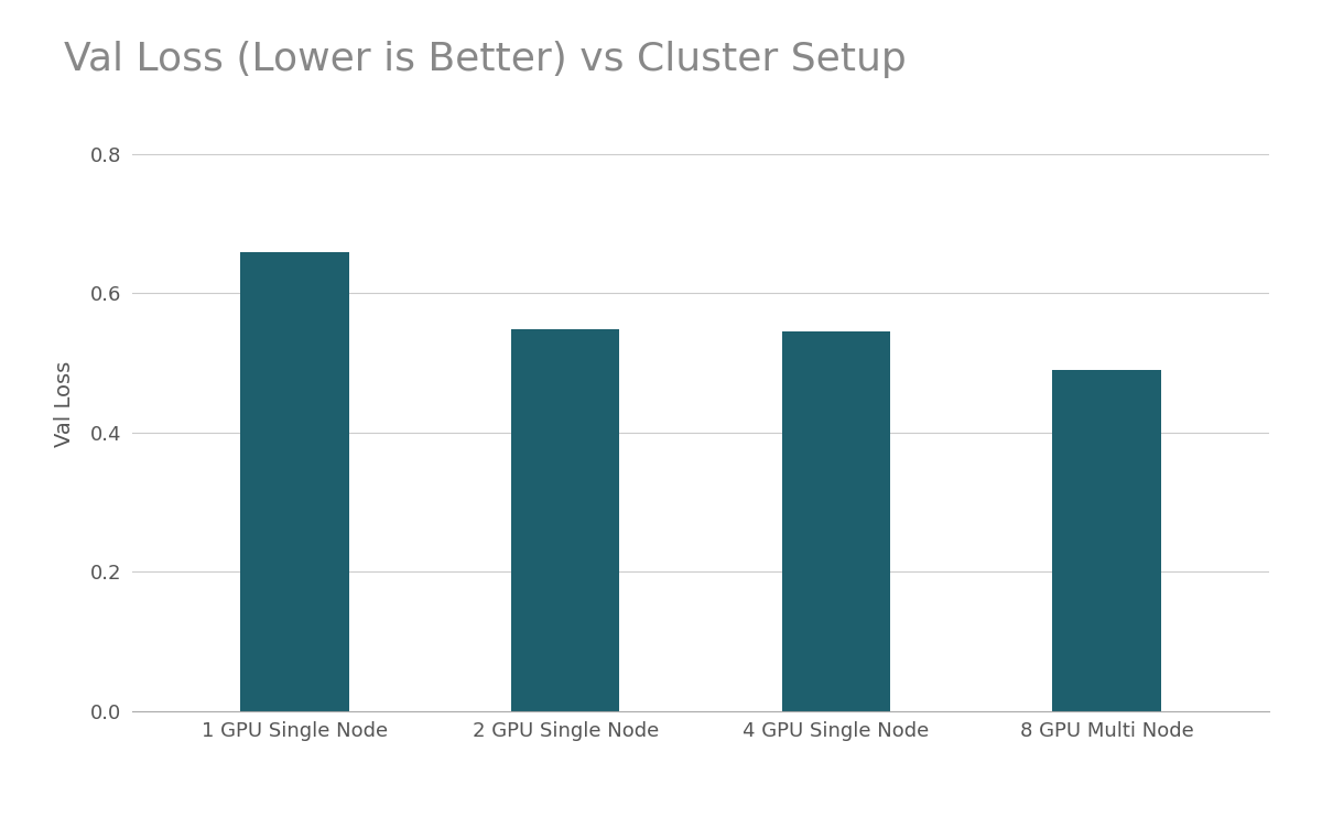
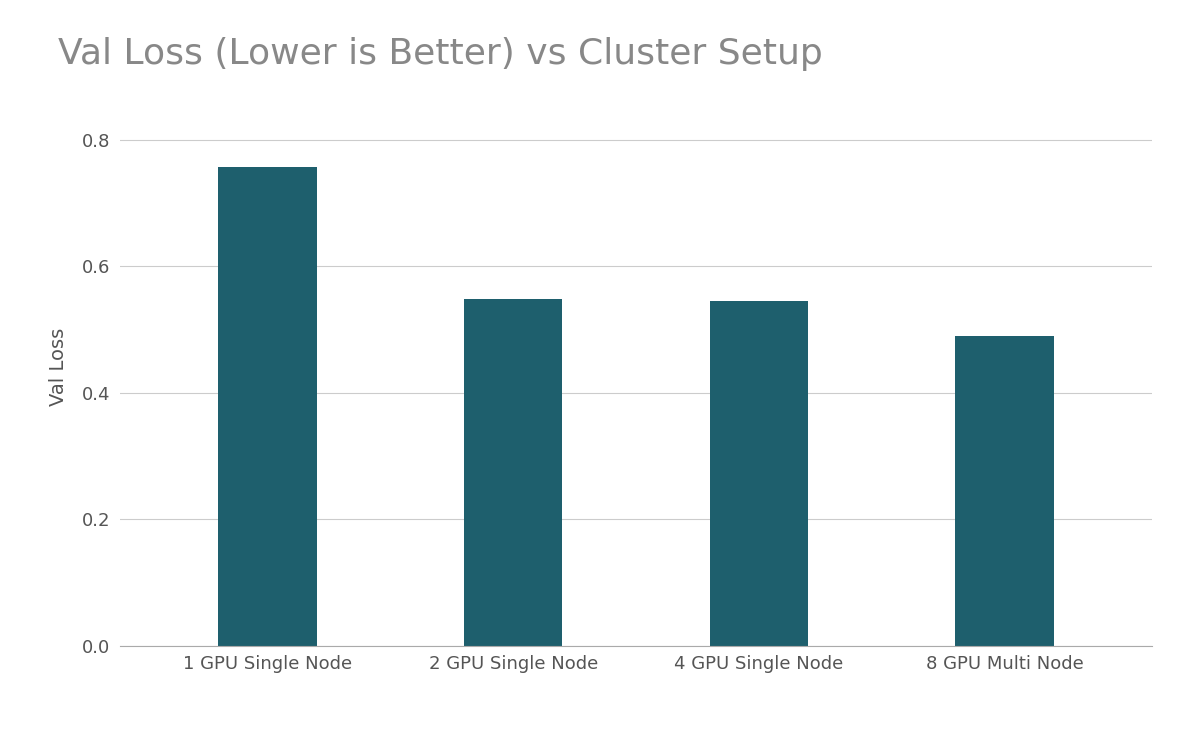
1 GPU Single Node: 0.658 -> 0.757
